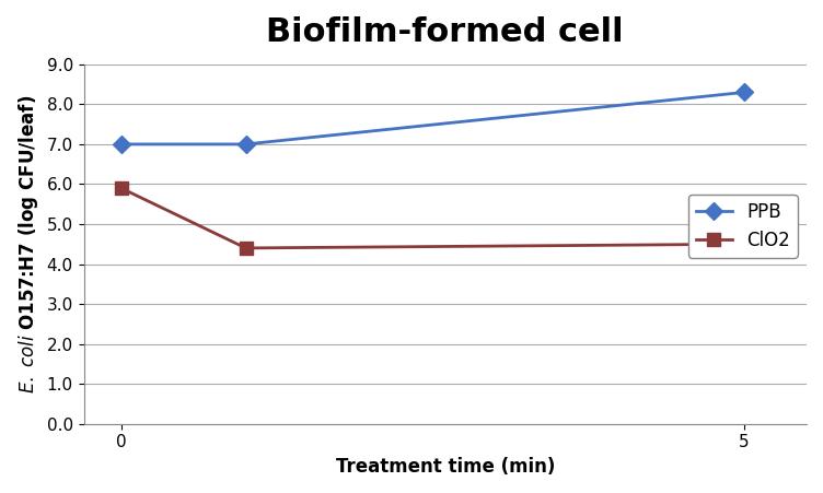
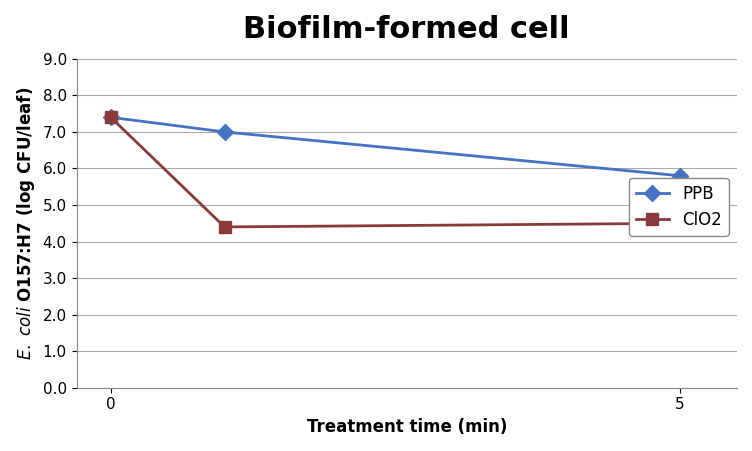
PPB/0: 7.0 -> 7.4
ClO2/0: 5.9 -> 7.4
PPB/5: 8.3 -> 5.8
